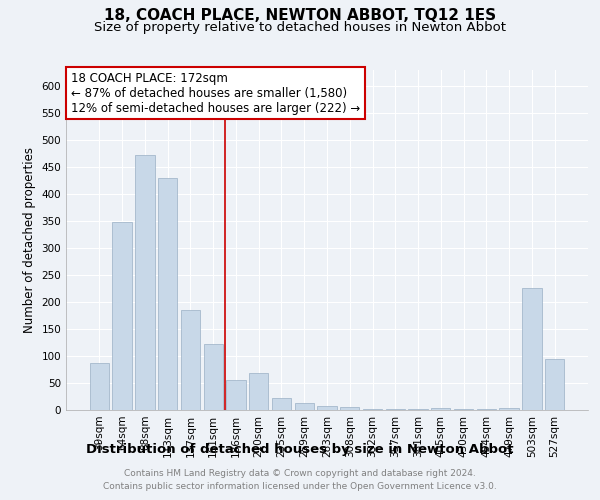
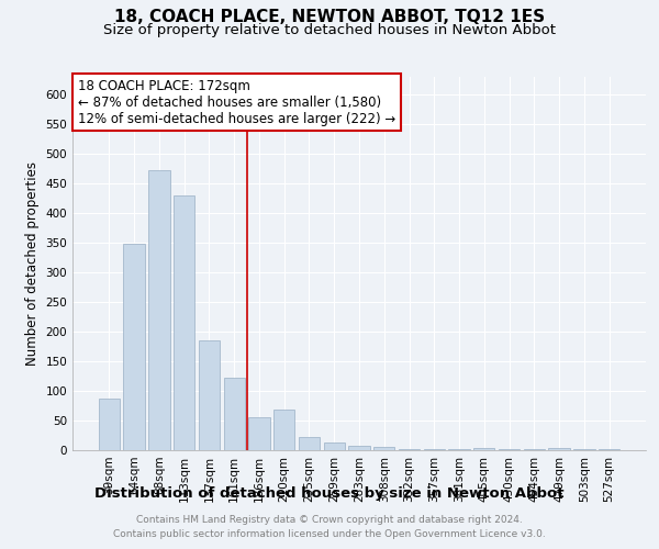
503sqm: 226 -> 1
527sqm: 94 -> 1
